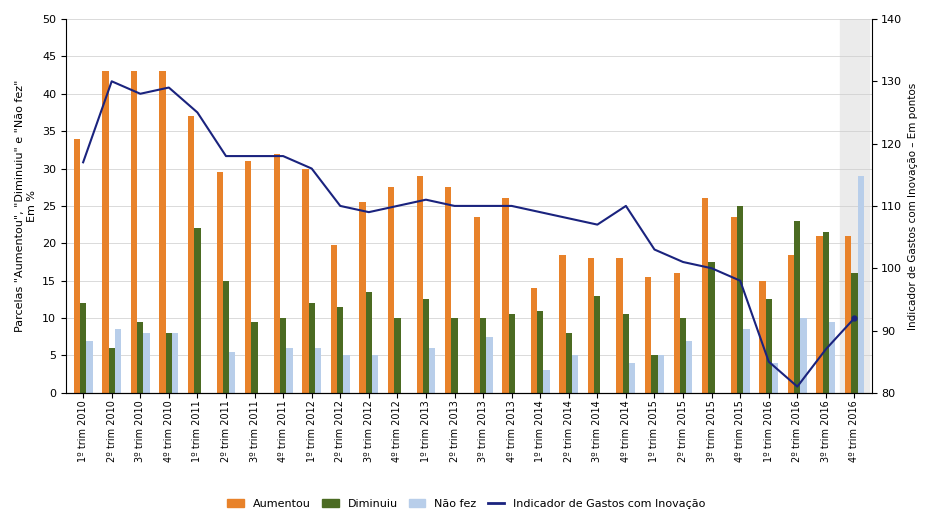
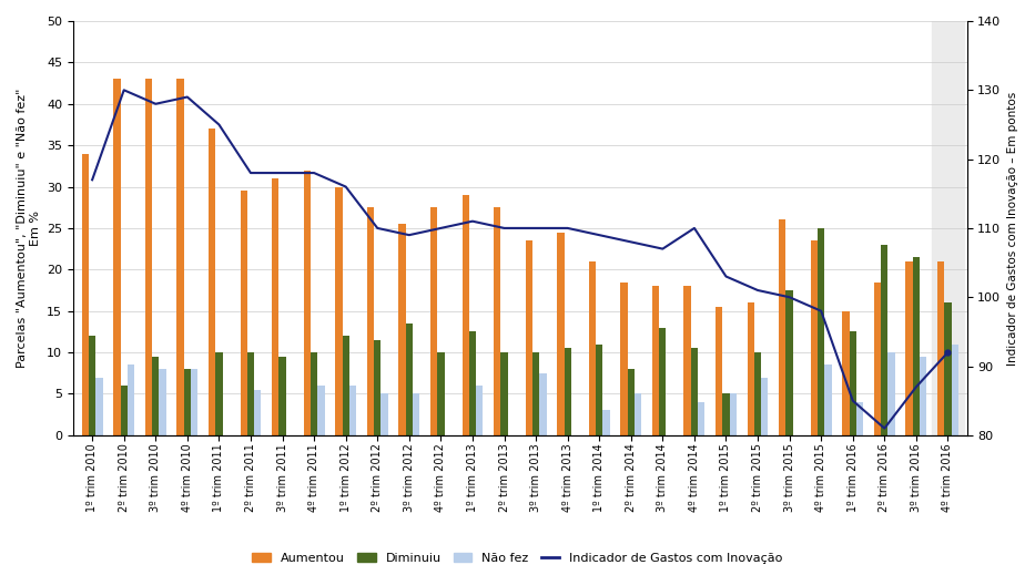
Diminuiu/1º trim 2011: 22.0 -> 10.0
Diminuiu/2º trim 2011: 15.0 -> 10.0
Aumentou/2º trim 2012: 19.8 -> 27.5
Aumentou/4º trim 2013: 26.0 -> 24.5
Aumentou/1º trim 2014: 14.0 -> 21.0
Não fez/4º trim 2016: 29.0 -> 11.0
